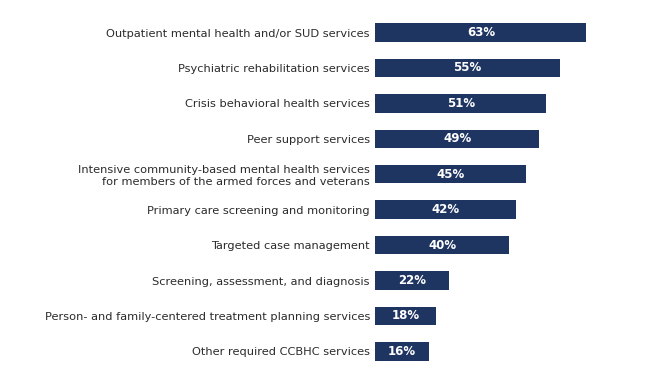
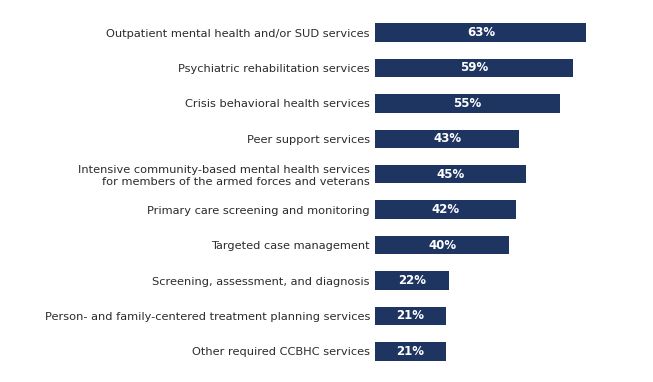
Psychiatric rehabilitation services: 55% -> 59%
Crisis behavioral health services: 51% -> 55%
Peer support services: 49% -> 43%
Person- and family-centered treatment planning services: 18% -> 21%
Other required CCBHC services: 16% -> 21%
